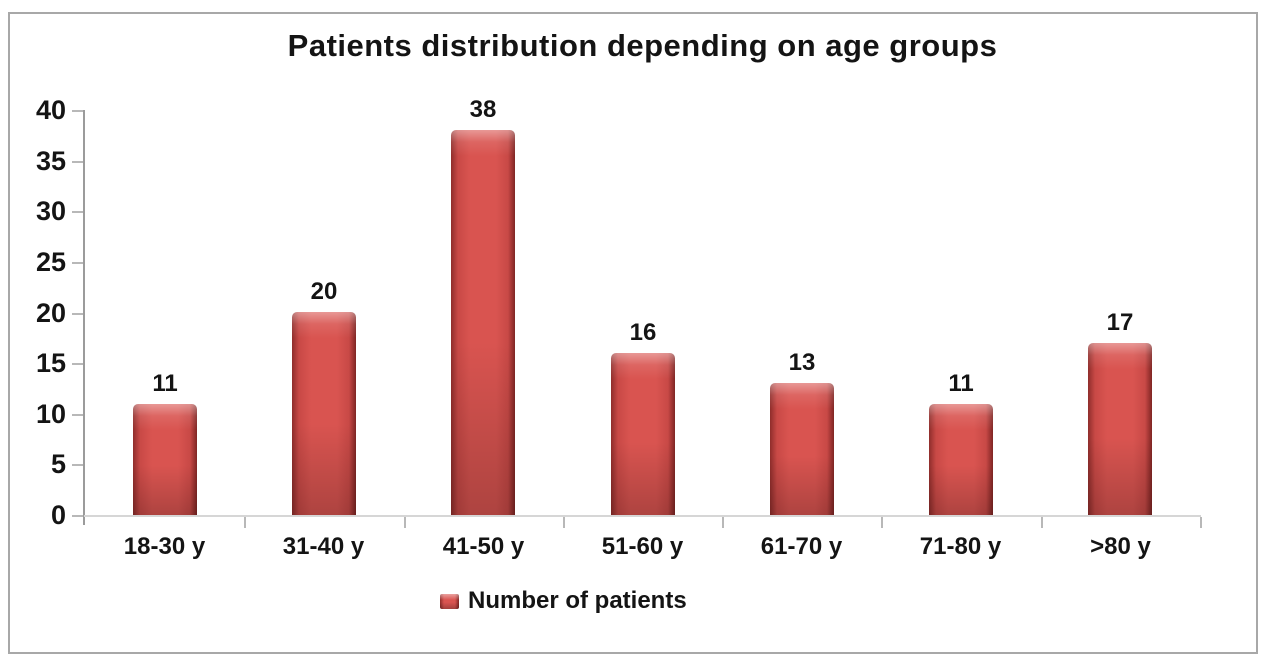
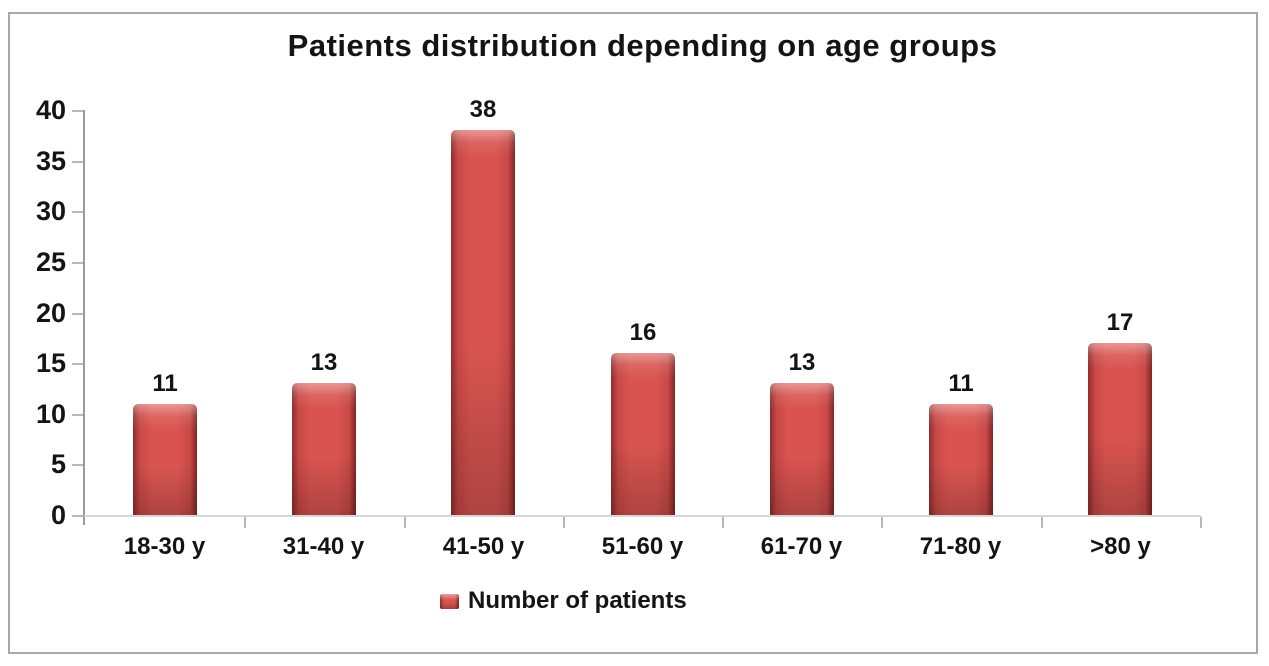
31-40 y: 20 -> 13
